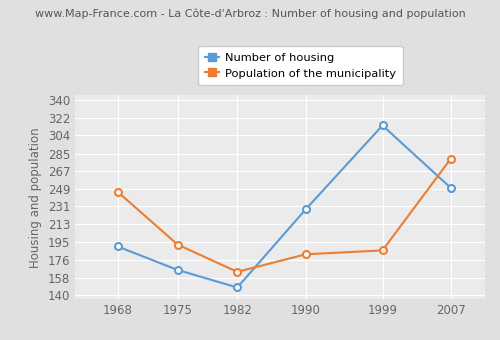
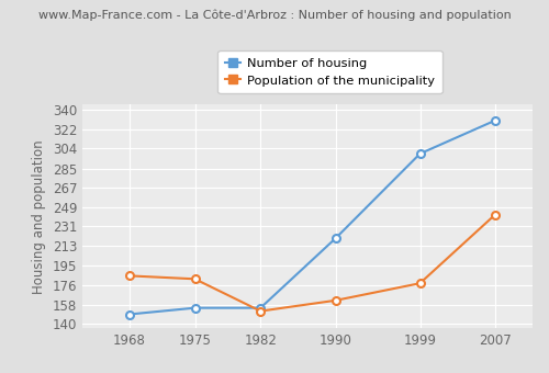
Number of housing/1968: 190 -> 149
Population of the municipality/1968: 246 -> 185
Number of housing/1975: 166 -> 155
Population of the municipality/1975: 192 -> 182
Number of housing/1982: 148 -> 155
Population of the municipality/1982: 164 -> 152
Number of housing/1990: 228 -> 220
Population of the municipality/1990: 182 -> 162
Number of housing/1999: 314 -> 299
Population of the municipality/1999: 186 -> 178
Number of housing/2007: 250 -> 330
Population of the municipality/2007: 280 -> 242
